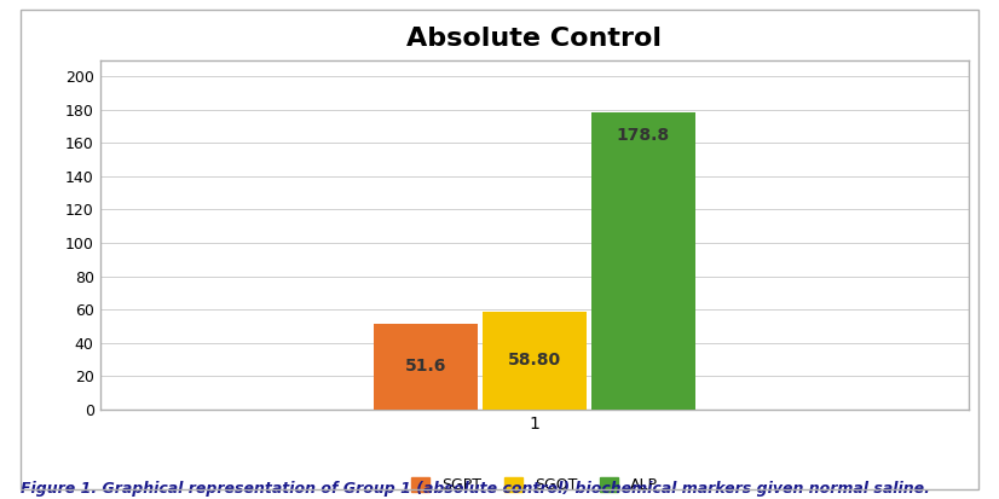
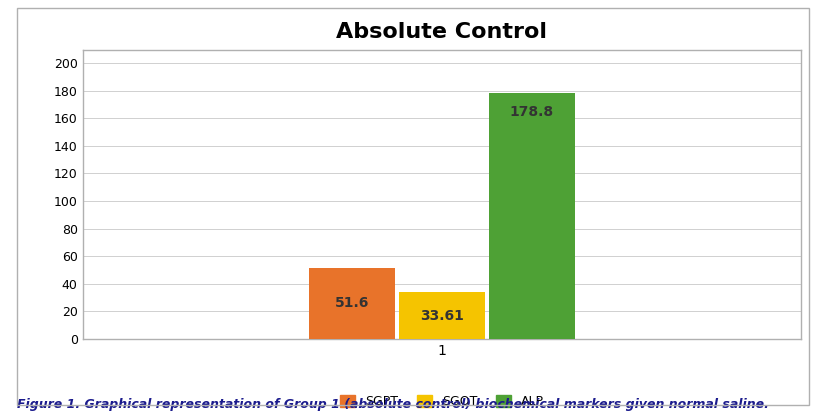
1: 58.80 -> 33.61
